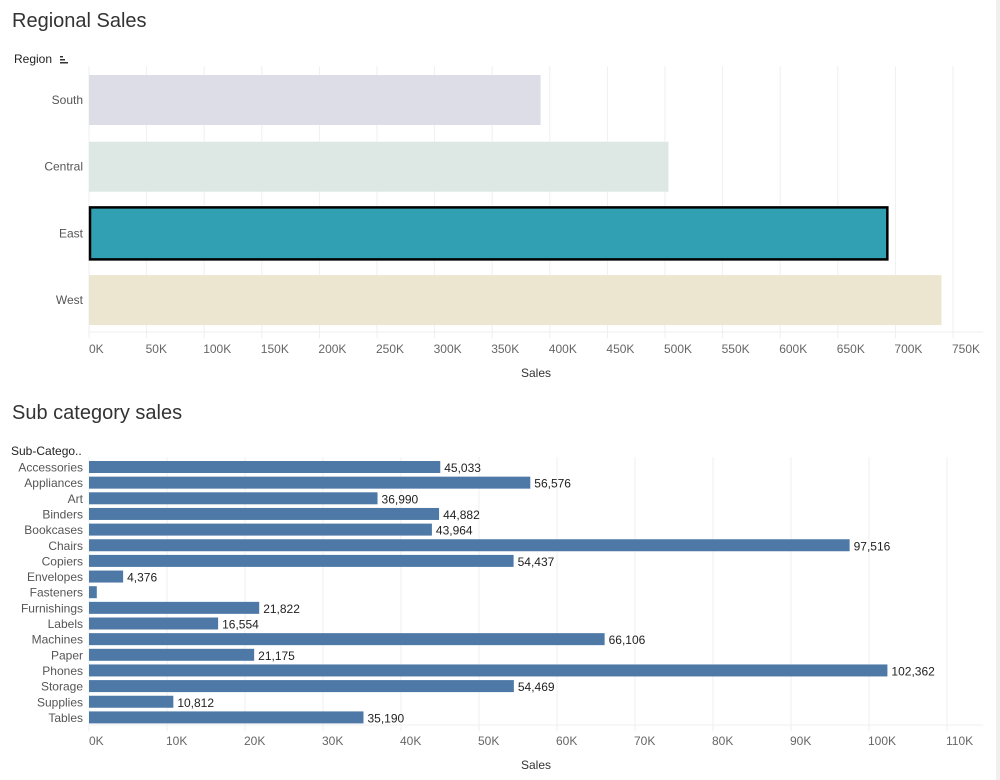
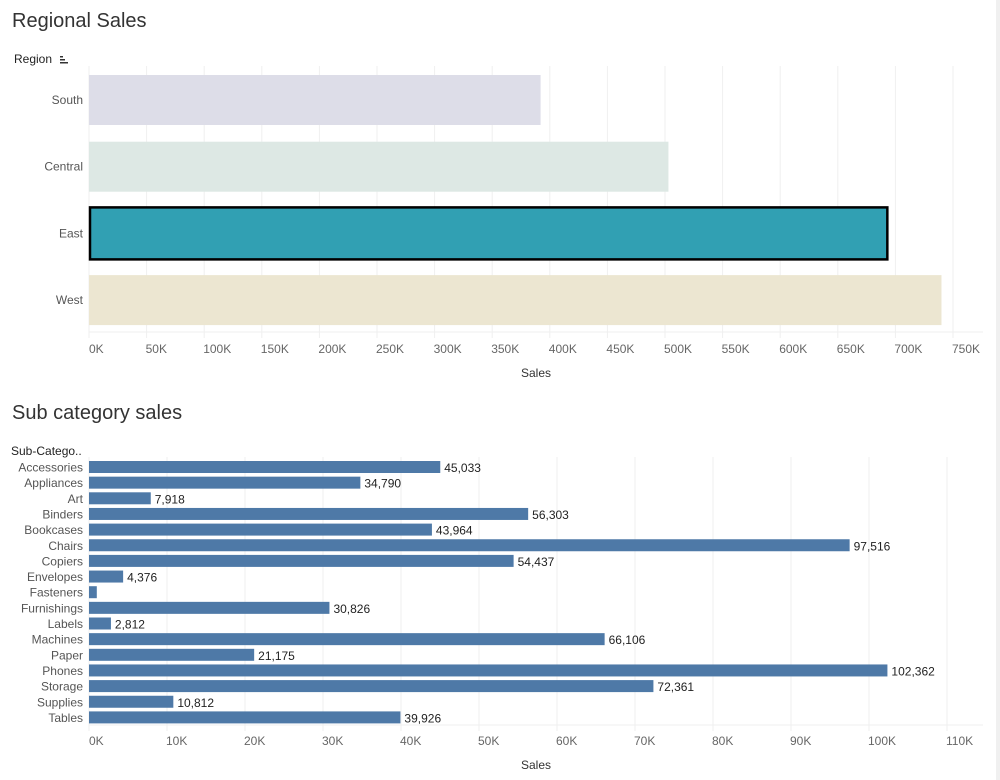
Sub category sales/Appliances: 56,576 -> 34,790
Sub category sales/Art: 36,990 -> 7,918
Sub category sales/Binders: 44,882 -> 56,303
Sub category sales/Furnishings: 21,822 -> 30,826
Sub category sales/Labels: 16,554 -> 2,812
Sub category sales/Storage: 54,469 -> 72,361
Sub category sales/Tables: 35,190 -> 39,926
